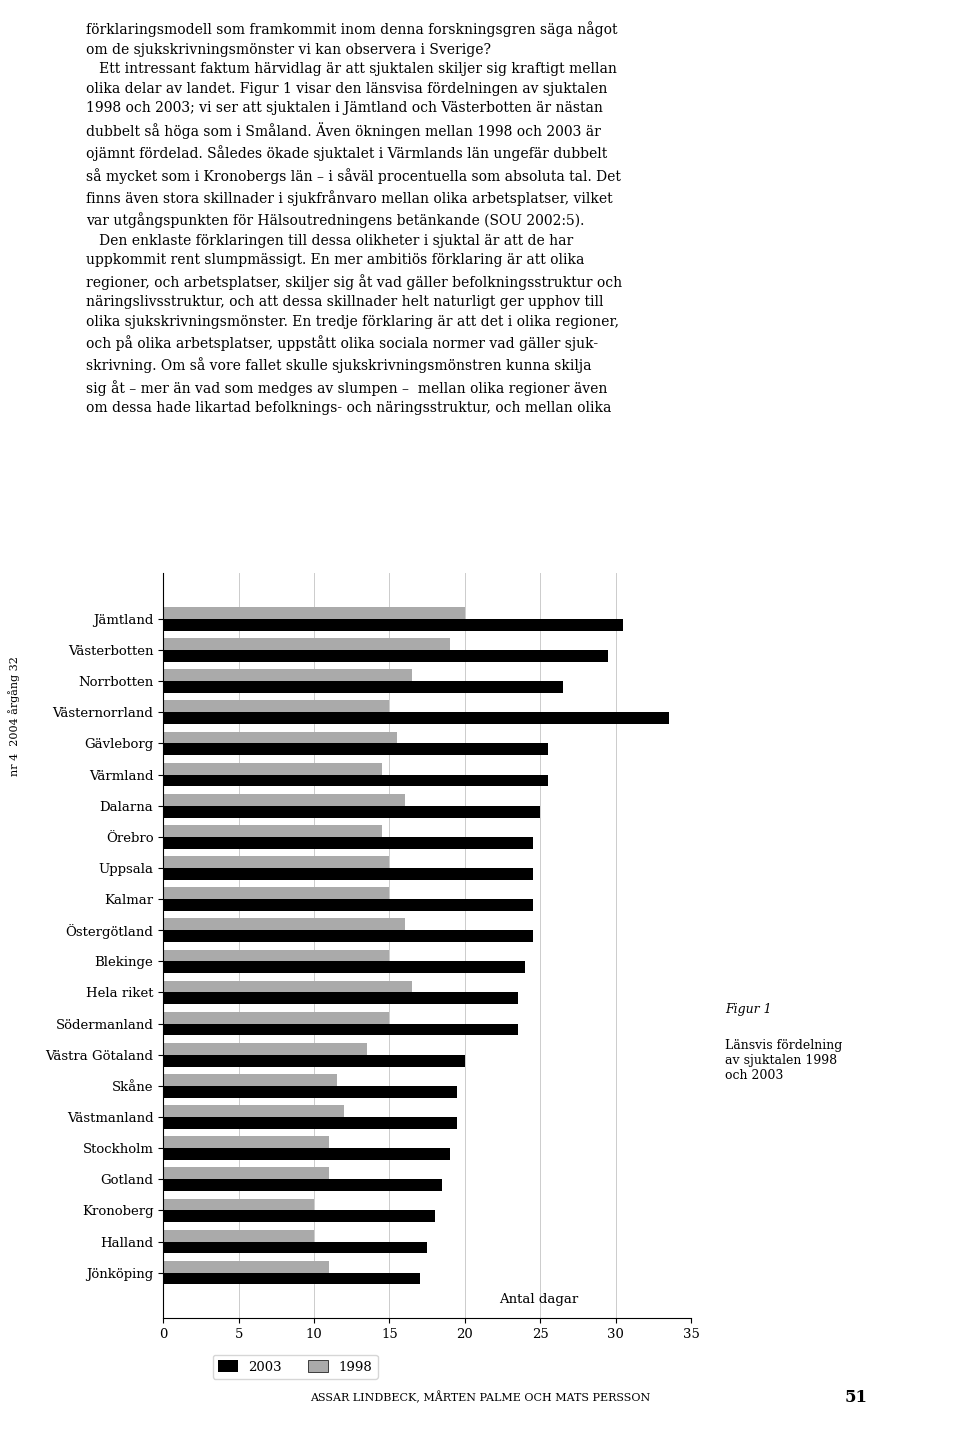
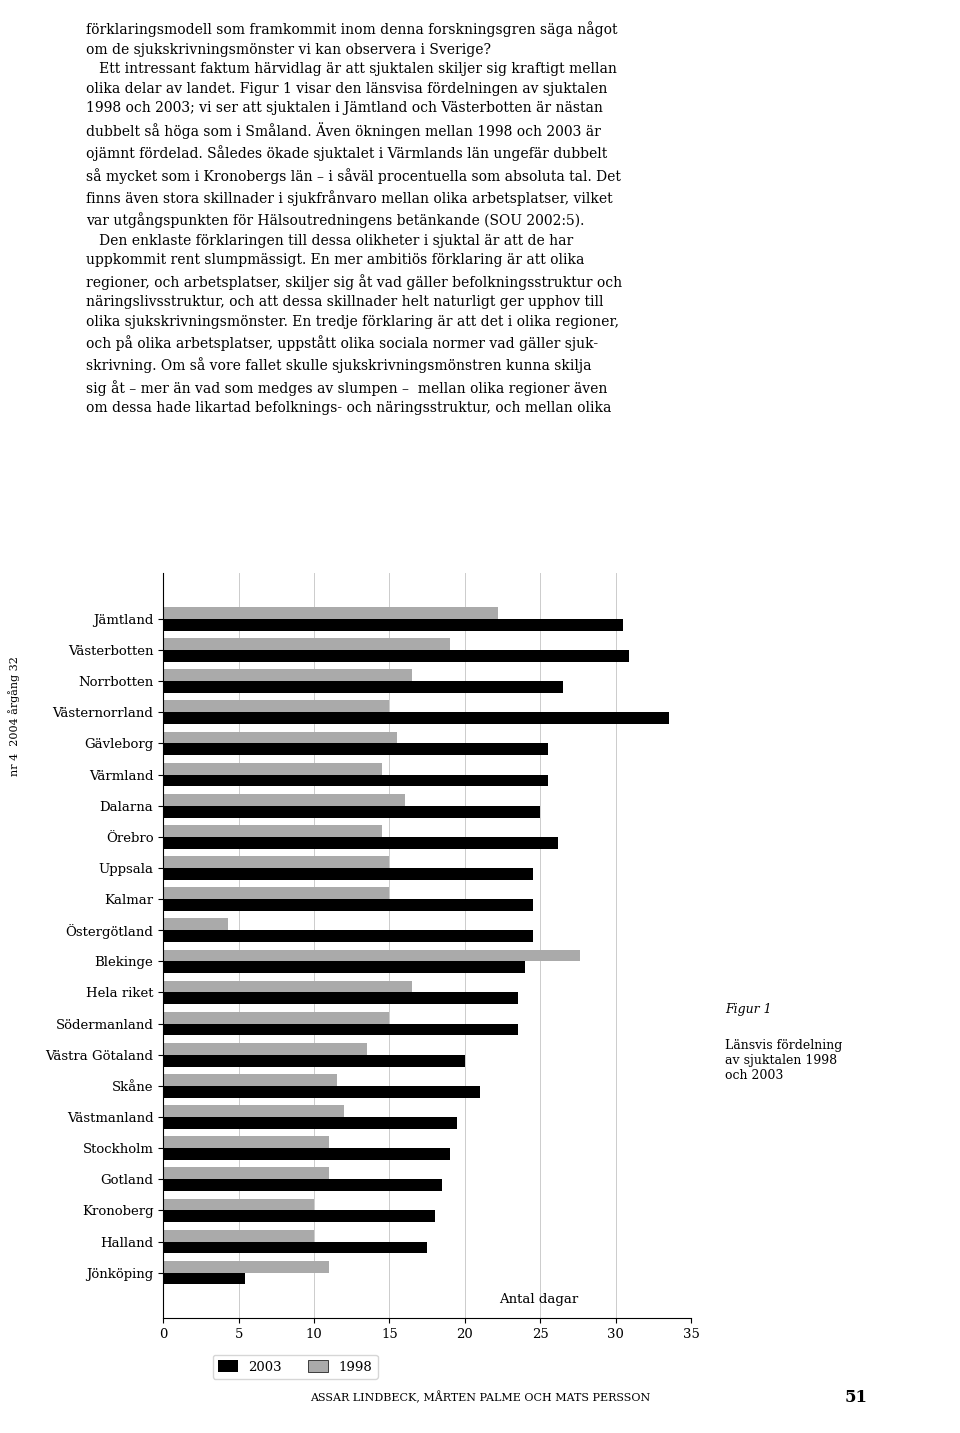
1998/Jämtland: 20.0 -> 22.2
2003/Västerbotten: 29.5 -> 30.9
2003/Örebro: 24.5 -> 26.2
1998/Östergötland: 16.0 -> 4.3
1998/Blekinge: 15.0 -> 27.6
2003/Skåne: 19.5 -> 21.0
2003/Jönköping: 17.0 -> 5.4
